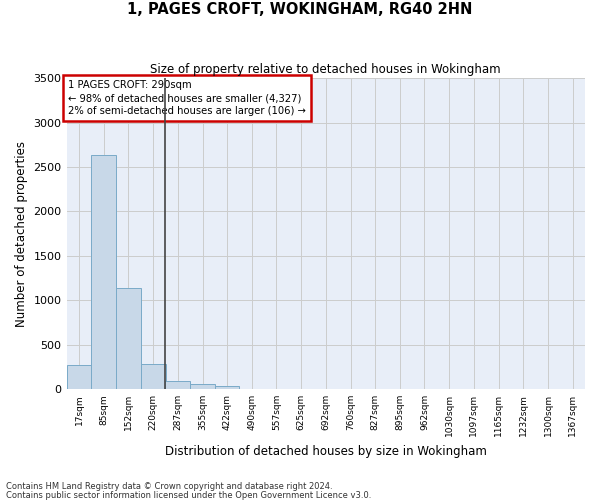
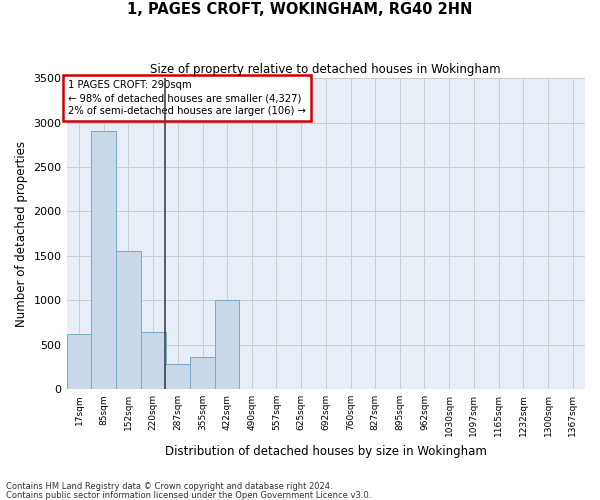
17sqm: 270 -> 620
85sqm: 2640 -> 2900
152sqm: 1140 -> 1560
220sqm: 280 -> 640
287sqm: 90 -> 280
355sqm: 60 -> 360
422sqm: 40 -> 1000
